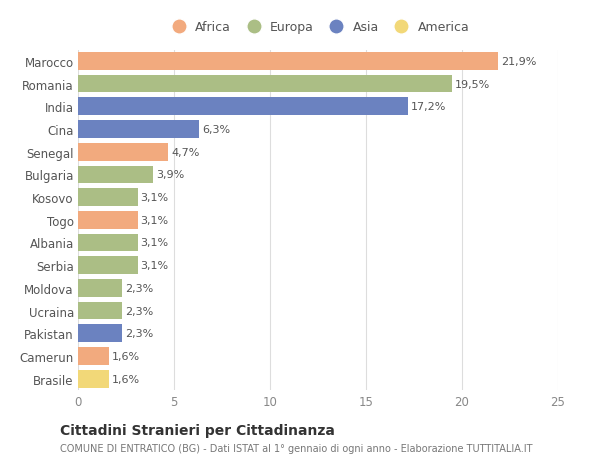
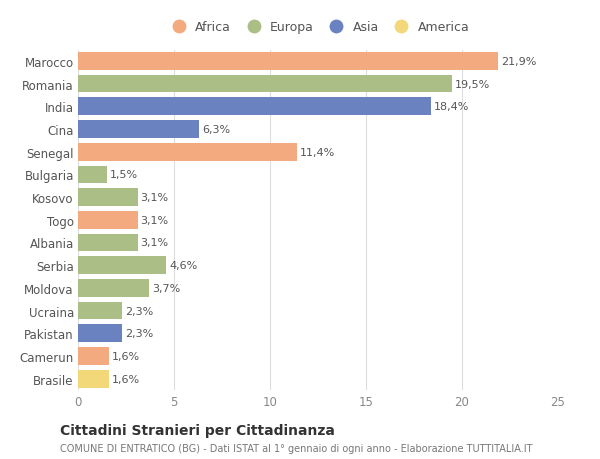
India: 17,2% -> 18,4%
Senegal: 4,7% -> 11,4%
Bulgaria: 3,9% -> 1,5%
Serbia: 3,1% -> 4,6%
Moldova: 2,3% -> 3,7%
